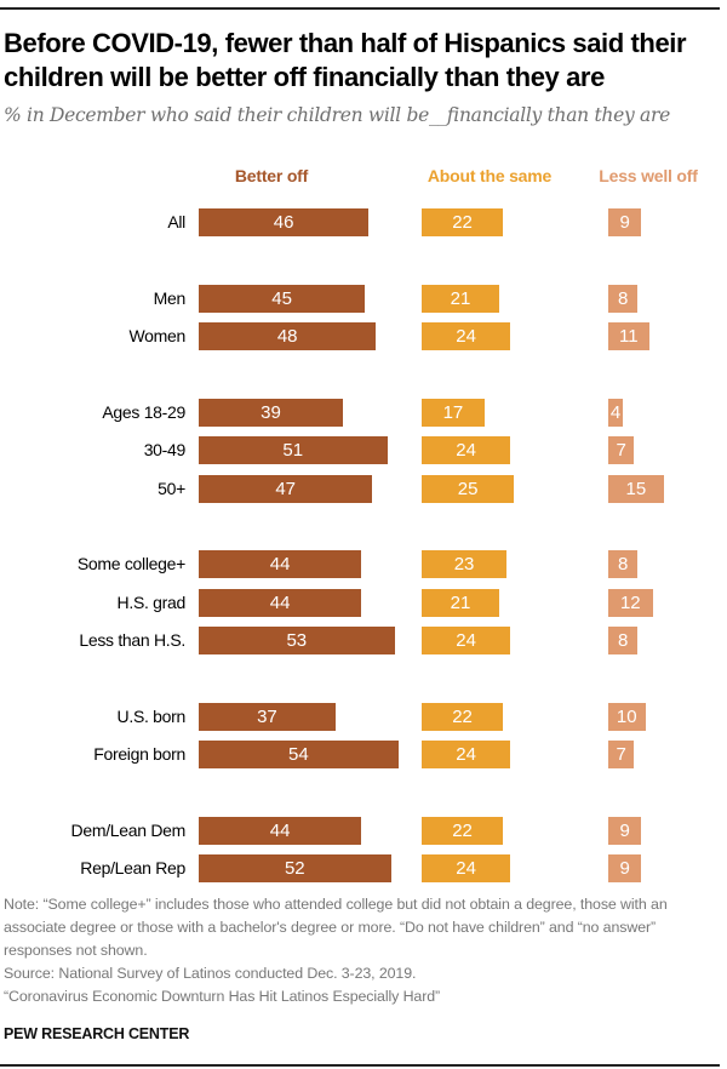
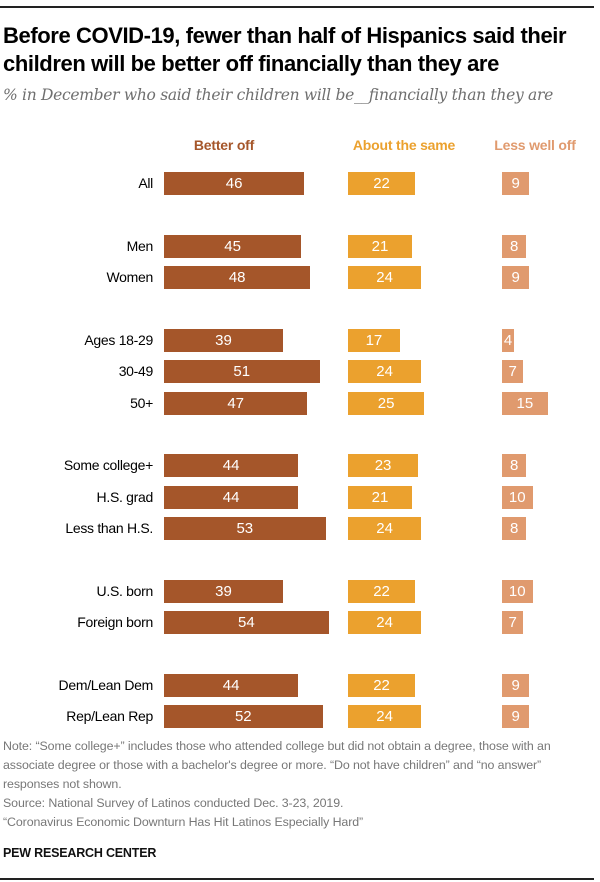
Less well off/Women: 11 -> 9
Less well off/H.S. grad: 12 -> 10
Better off/U.S. born: 37 -> 39
